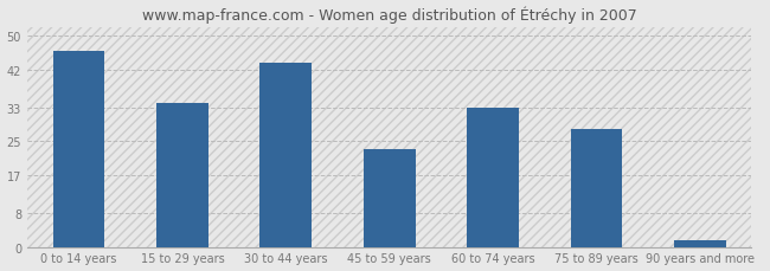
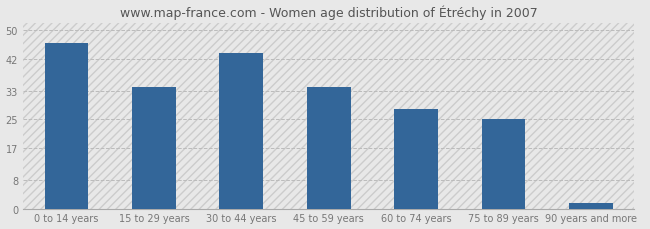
45 to 59 years: 23.0 -> 34.0
60 to 74 years: 33.0 -> 28.0
75 to 89 years: 28.0 -> 25.0
